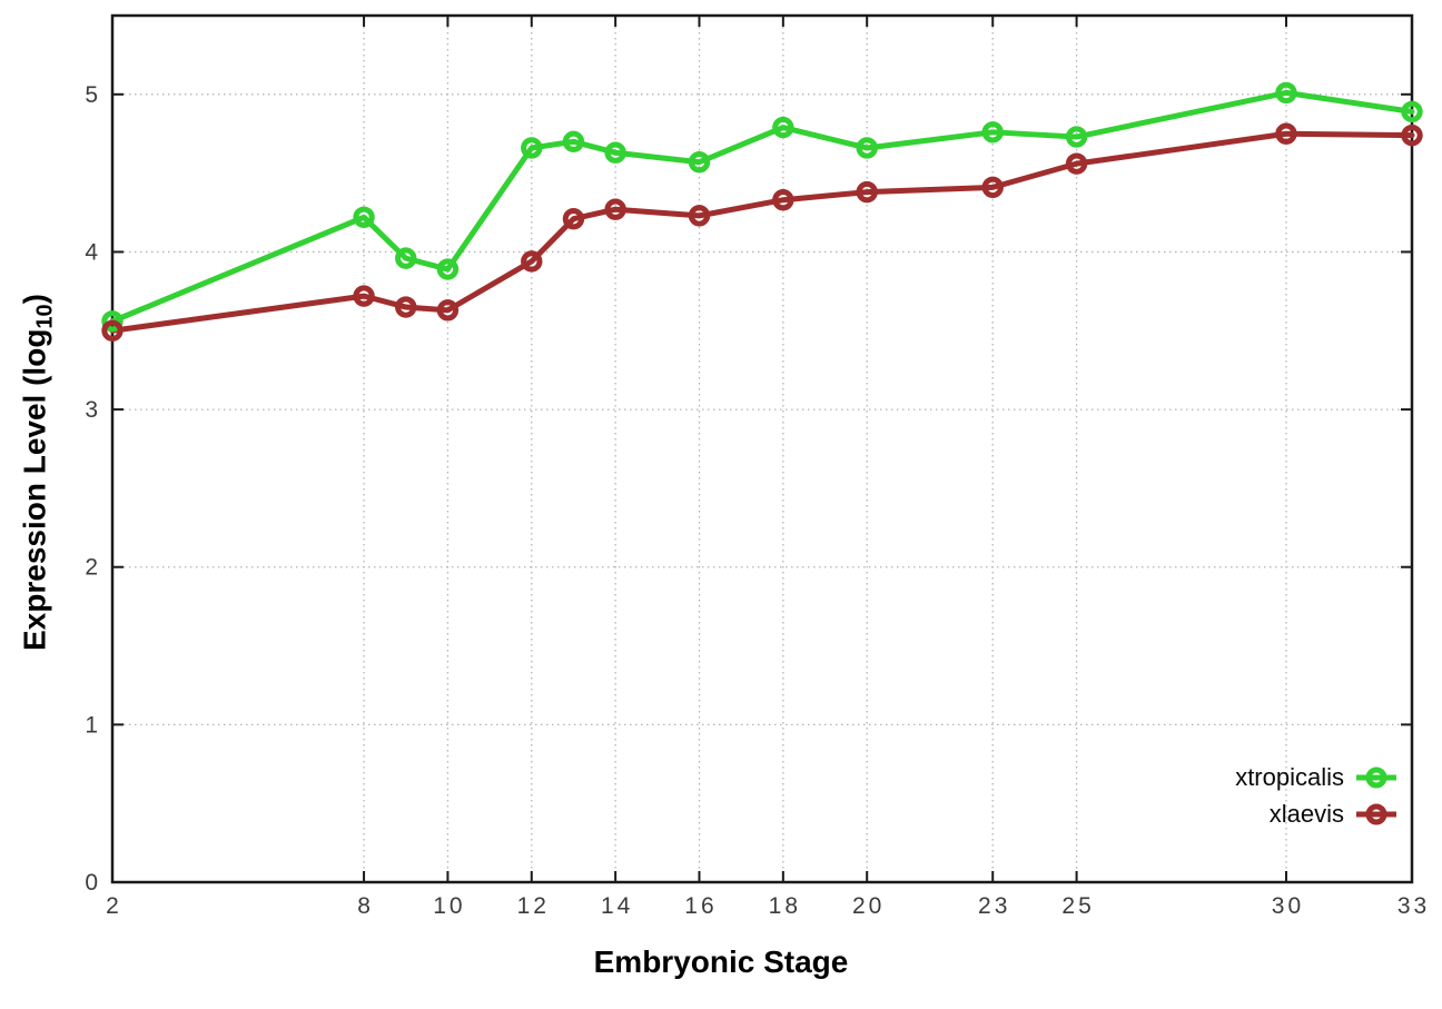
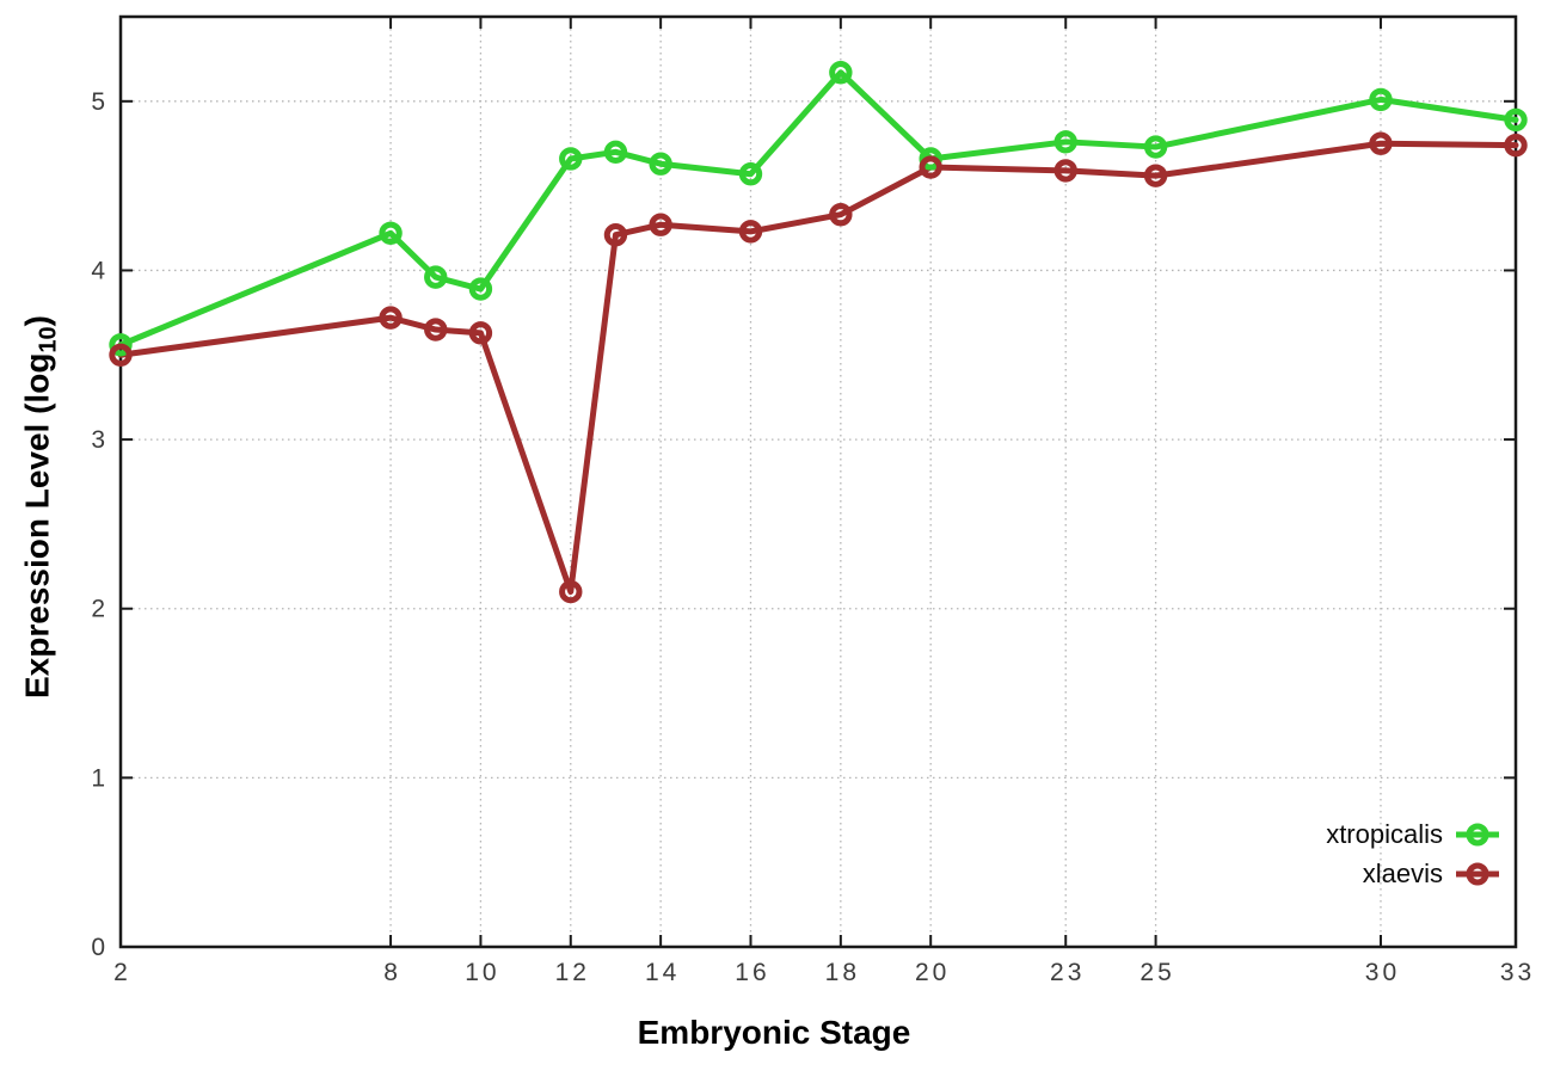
xlaevis/12: 3.94 -> 2.10
xtropicalis/18: 4.79 -> 5.17
xlaevis/20: 4.38 -> 4.61
xlaevis/23: 4.41 -> 4.59
